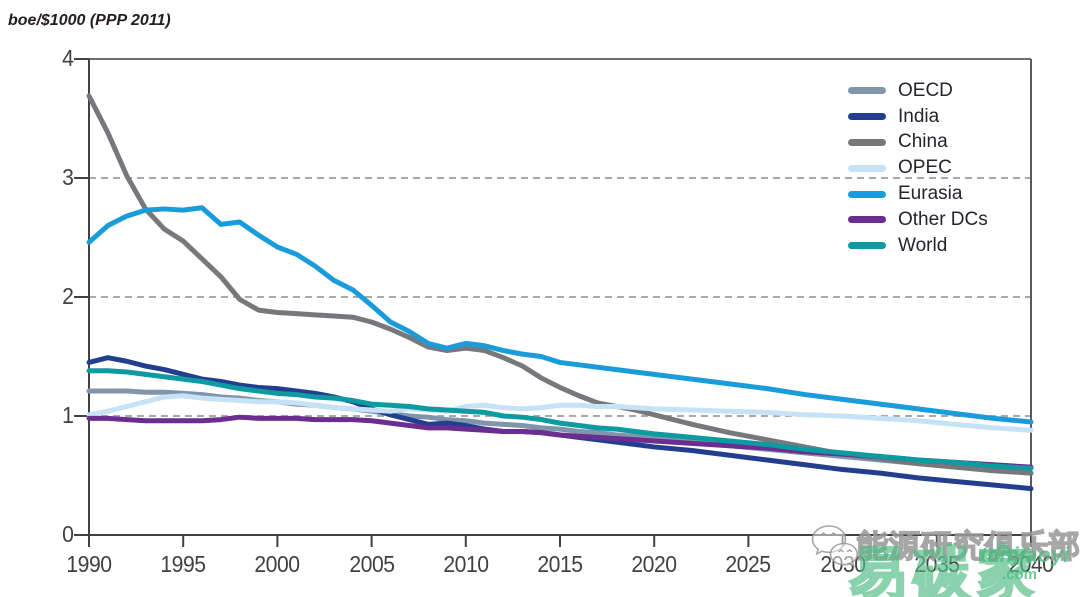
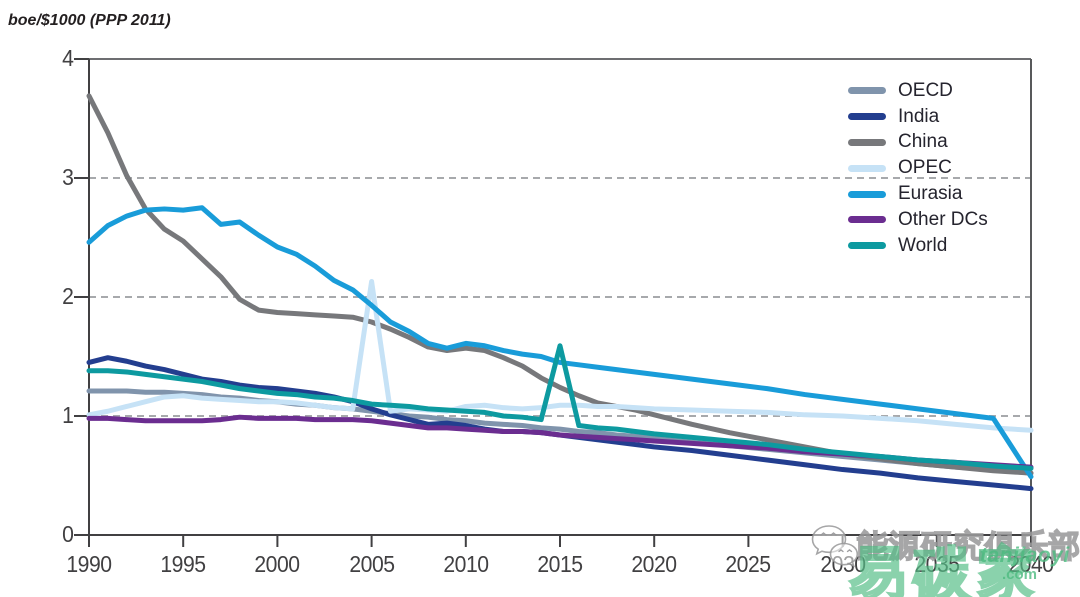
OPEC/2005: 1.05 -> 2.13
World/2015: 0.94 -> 1.59
Eurasia/2040: 0.95 -> 0.49
